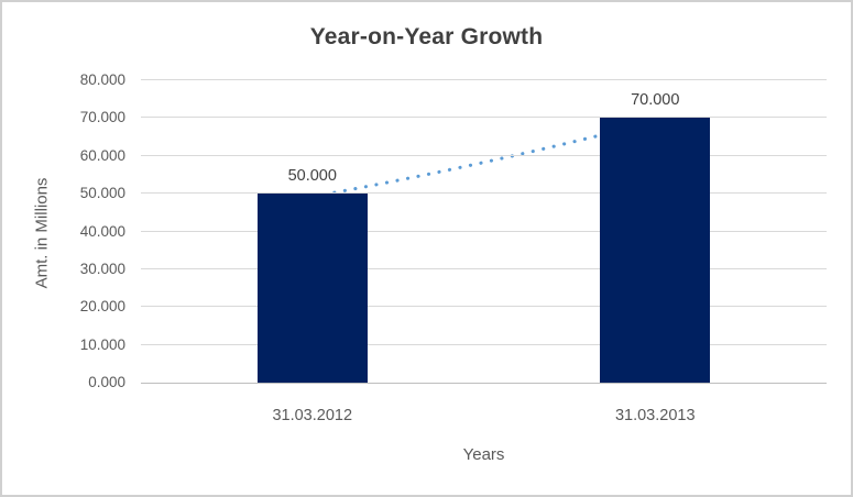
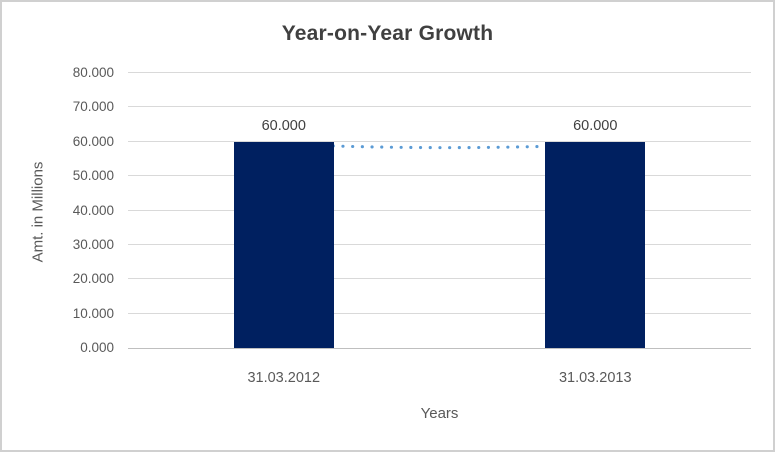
31.03.2012: 50.000 -> 60.000
31.03.2013: 70.000 -> 60.000
